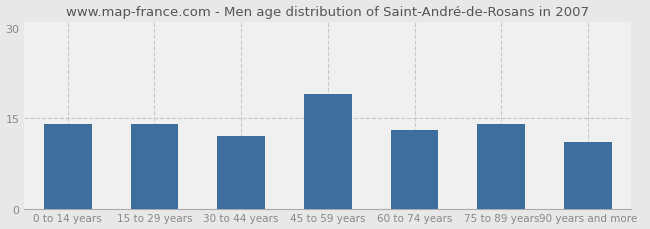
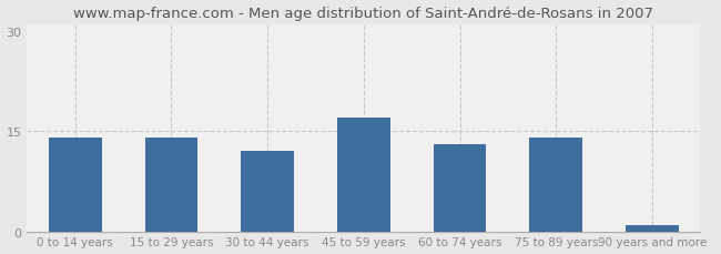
45 to 59 years: 19 -> 17
90 years and more: 11 -> 1
